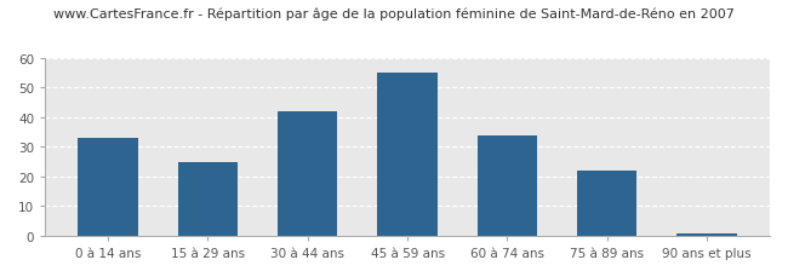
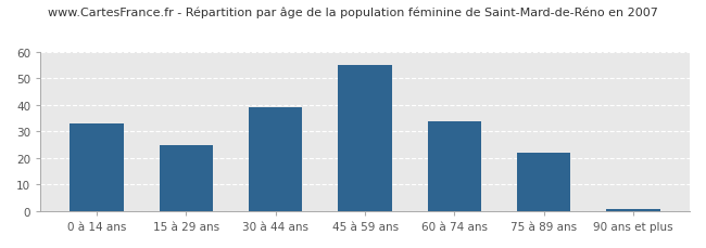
30 à 44 ans: 42 -> 39
